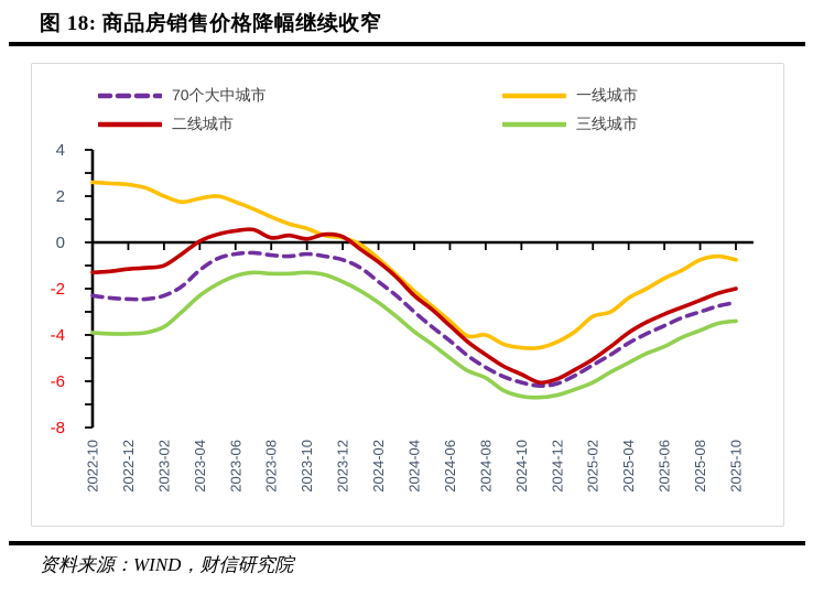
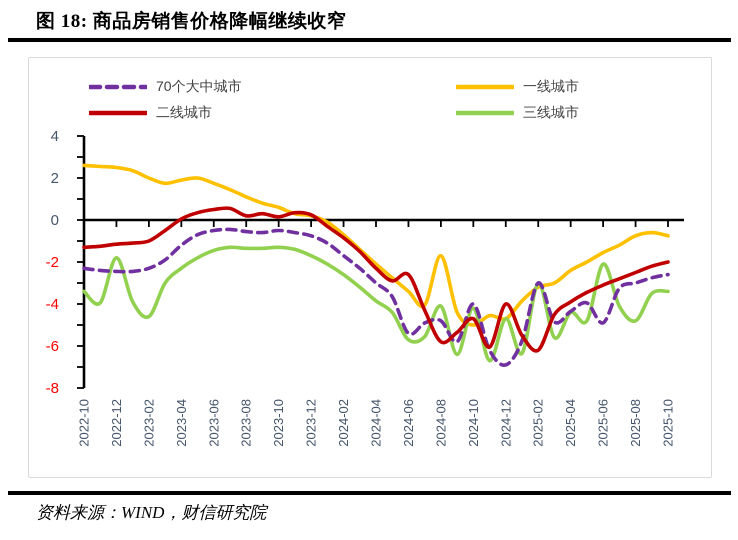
三线城市/2022-10: -3.9 -> -3.4
三线城市/2022-12: -4.0 -> -1.8
三线城市/2023-02: -3.6 -> -4.6
70个大中城市/2024-06: -4.2 -> -5.4
二线城市/2024-06: -3.6 -> -2.6
三线城市/2024-06: -5.0 -> -5.7
70个大中城市/2024-08: -5.4 -> -4.8
一线城市/2024-08: -4.0 -> -1.7
二线城市/2024-08: -4.8 -> -5.8
三线城市/2024-08: -5.8 -> -4.1
70个大中城市/2024-10: -6.0 -> -4.0
一线城市/2024-10: -4.5 -> -5.0
二线城市/2024-10: -5.7 -> -4.7
三线城市/2024-10: -6.7 -> -4.2
70个大中城市/2024-12: -6.1 -> -6.9
一线城市/2024-12: -4.3 -> -4.7
二线城市/2024-12: -5.9 -> -4.0
三线城市/2024-12: -6.6 -> -4.7
70个大中城市/2025-02: -5.3 -> -3.0
二线城市/2025-02: -5.0 -> -6.2
三线城市/2025-02: -6.0 -> -3.0
三线城市/2025-04: -5.2 -> -4.4
70个大中城市/2025-06: -3.6 -> -4.9
三线城市/2025-06: -4.5 -> -2.1
三线城市/2025-08: -3.8 -> -4.8
